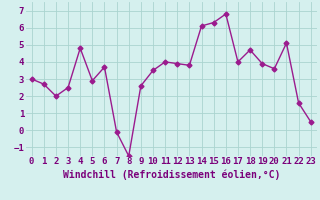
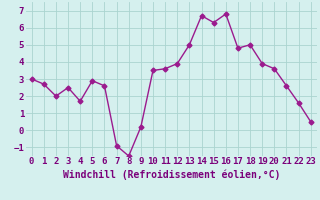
4: 4.8 -> 1.7
6: 3.7 -> 2.6
7: -0.1 -> -0.9
9: 2.6 -> 0.2
11: 4.0 -> 3.6
13: 3.8 -> 5.0
14: 6.1 -> 6.7
17: 4.0 -> 4.8
18: 4.7 -> 5.0
21: 5.1 -> 2.6
